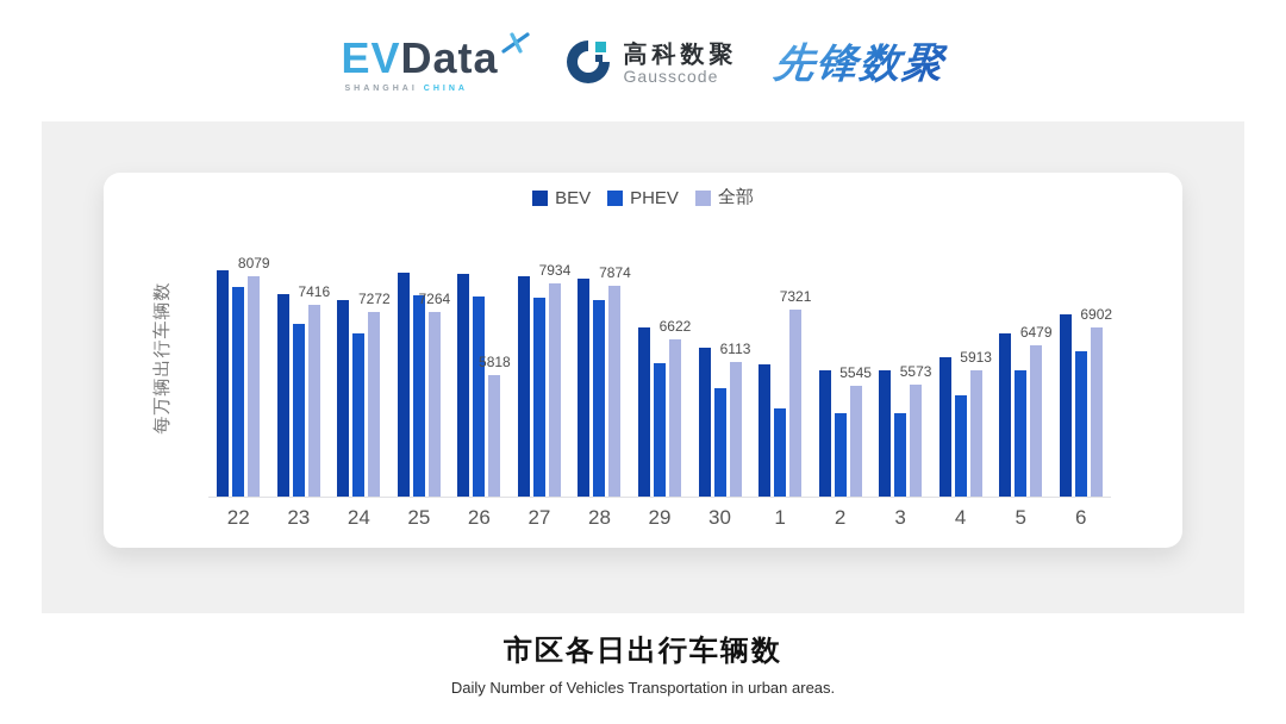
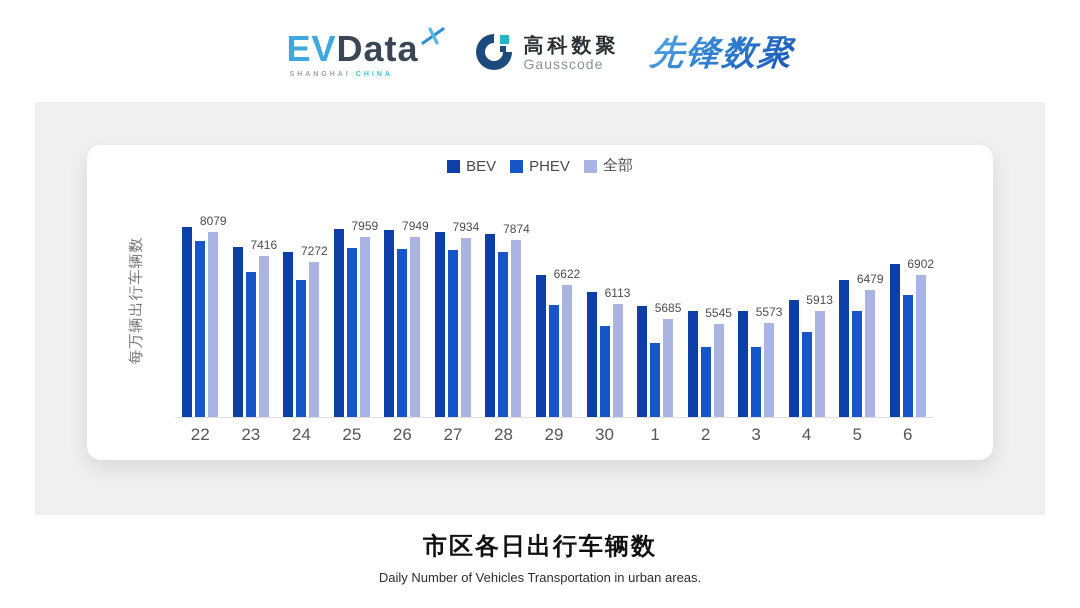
全部/25: 7264 -> 7959
全部/26: 5818 -> 7949
全部/1: 7321 -> 5685
